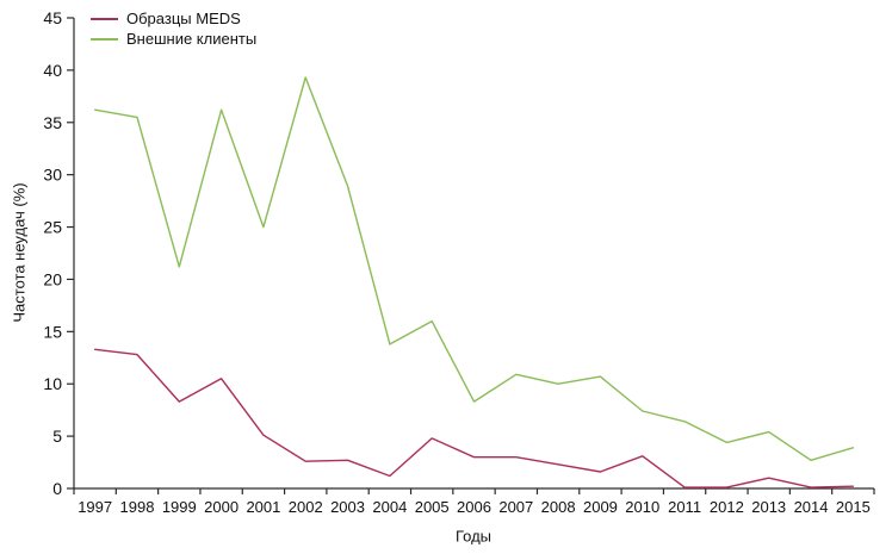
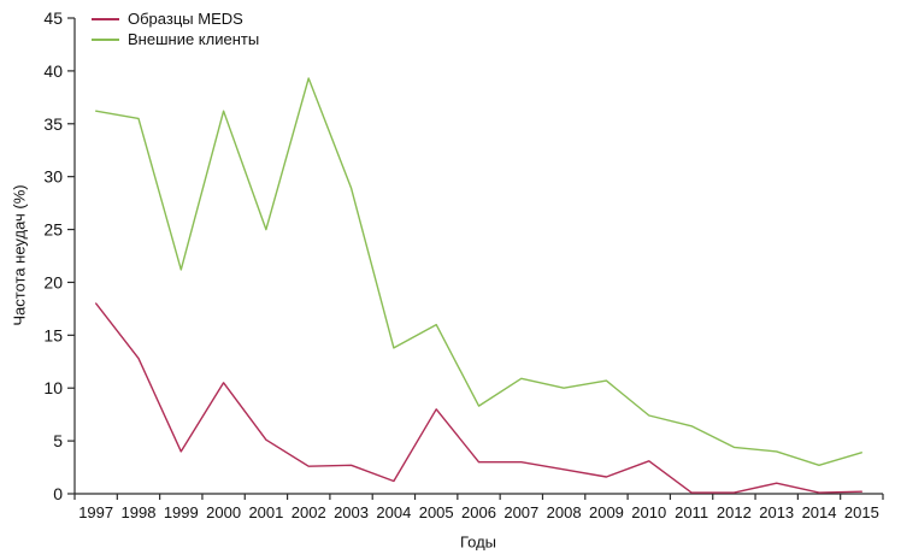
Образцы MEDS/1997: 13 -> 18
Образцы MEDS/1999: 8 -> 4
Образцы MEDS/2005: 5 -> 8
Внешние клиенты/2013: 5 -> 4
